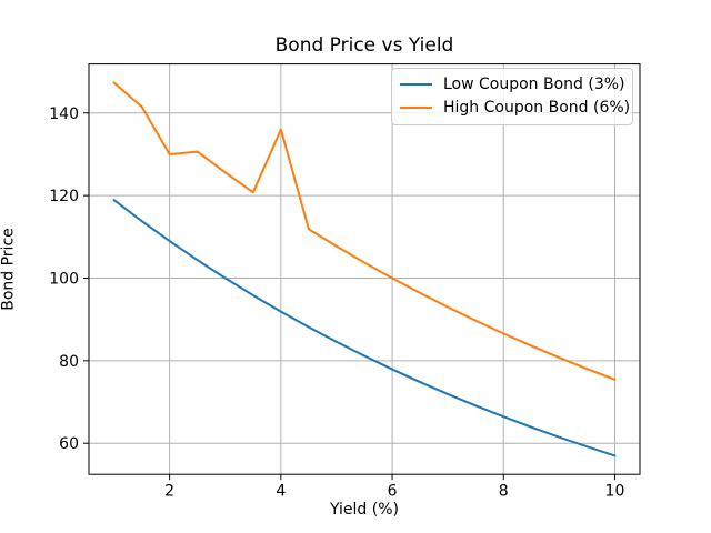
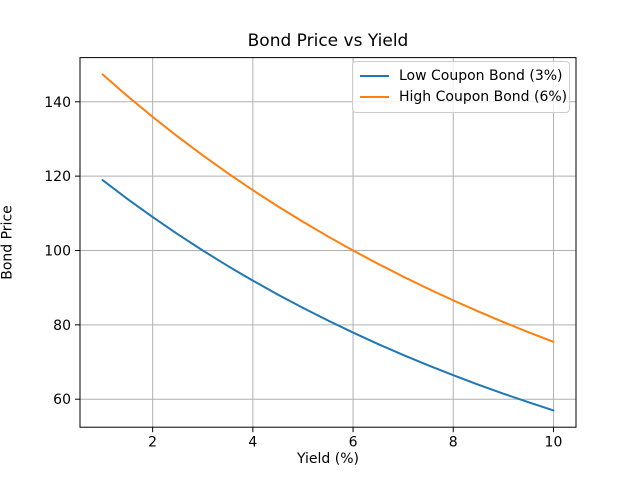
High Coupon Bond (6%)/2: 130 -> 136
High Coupon Bond (6%)/4: 136 -> 116
